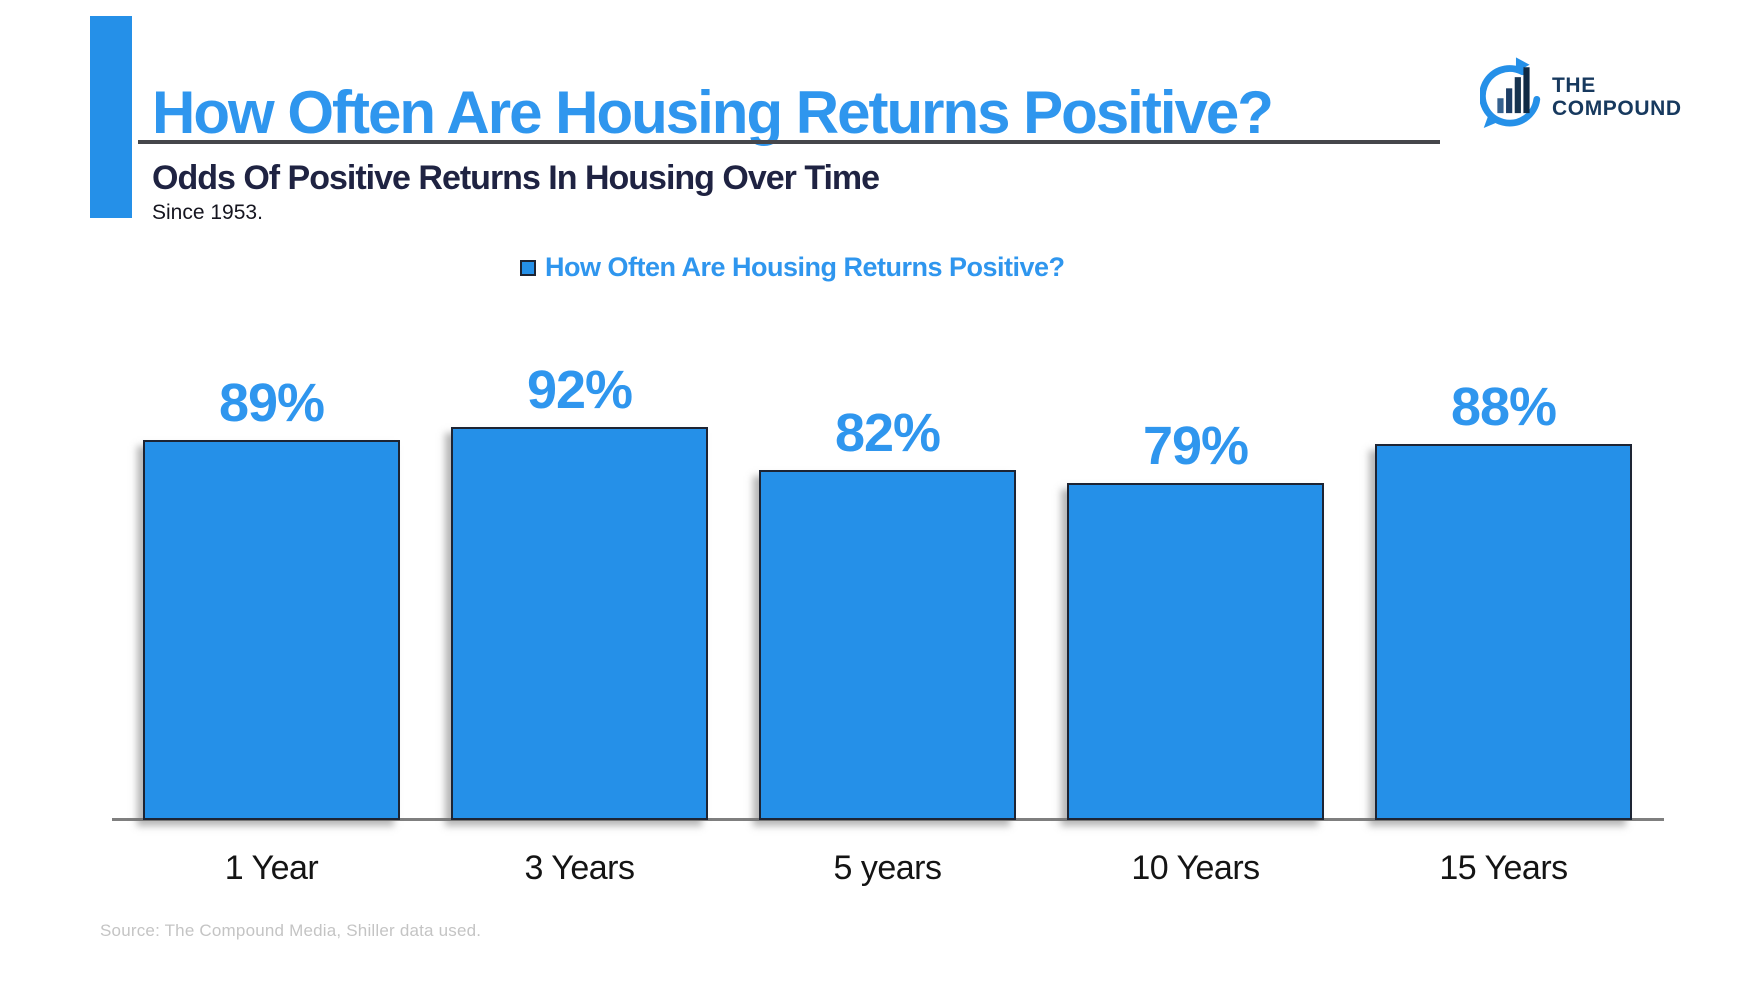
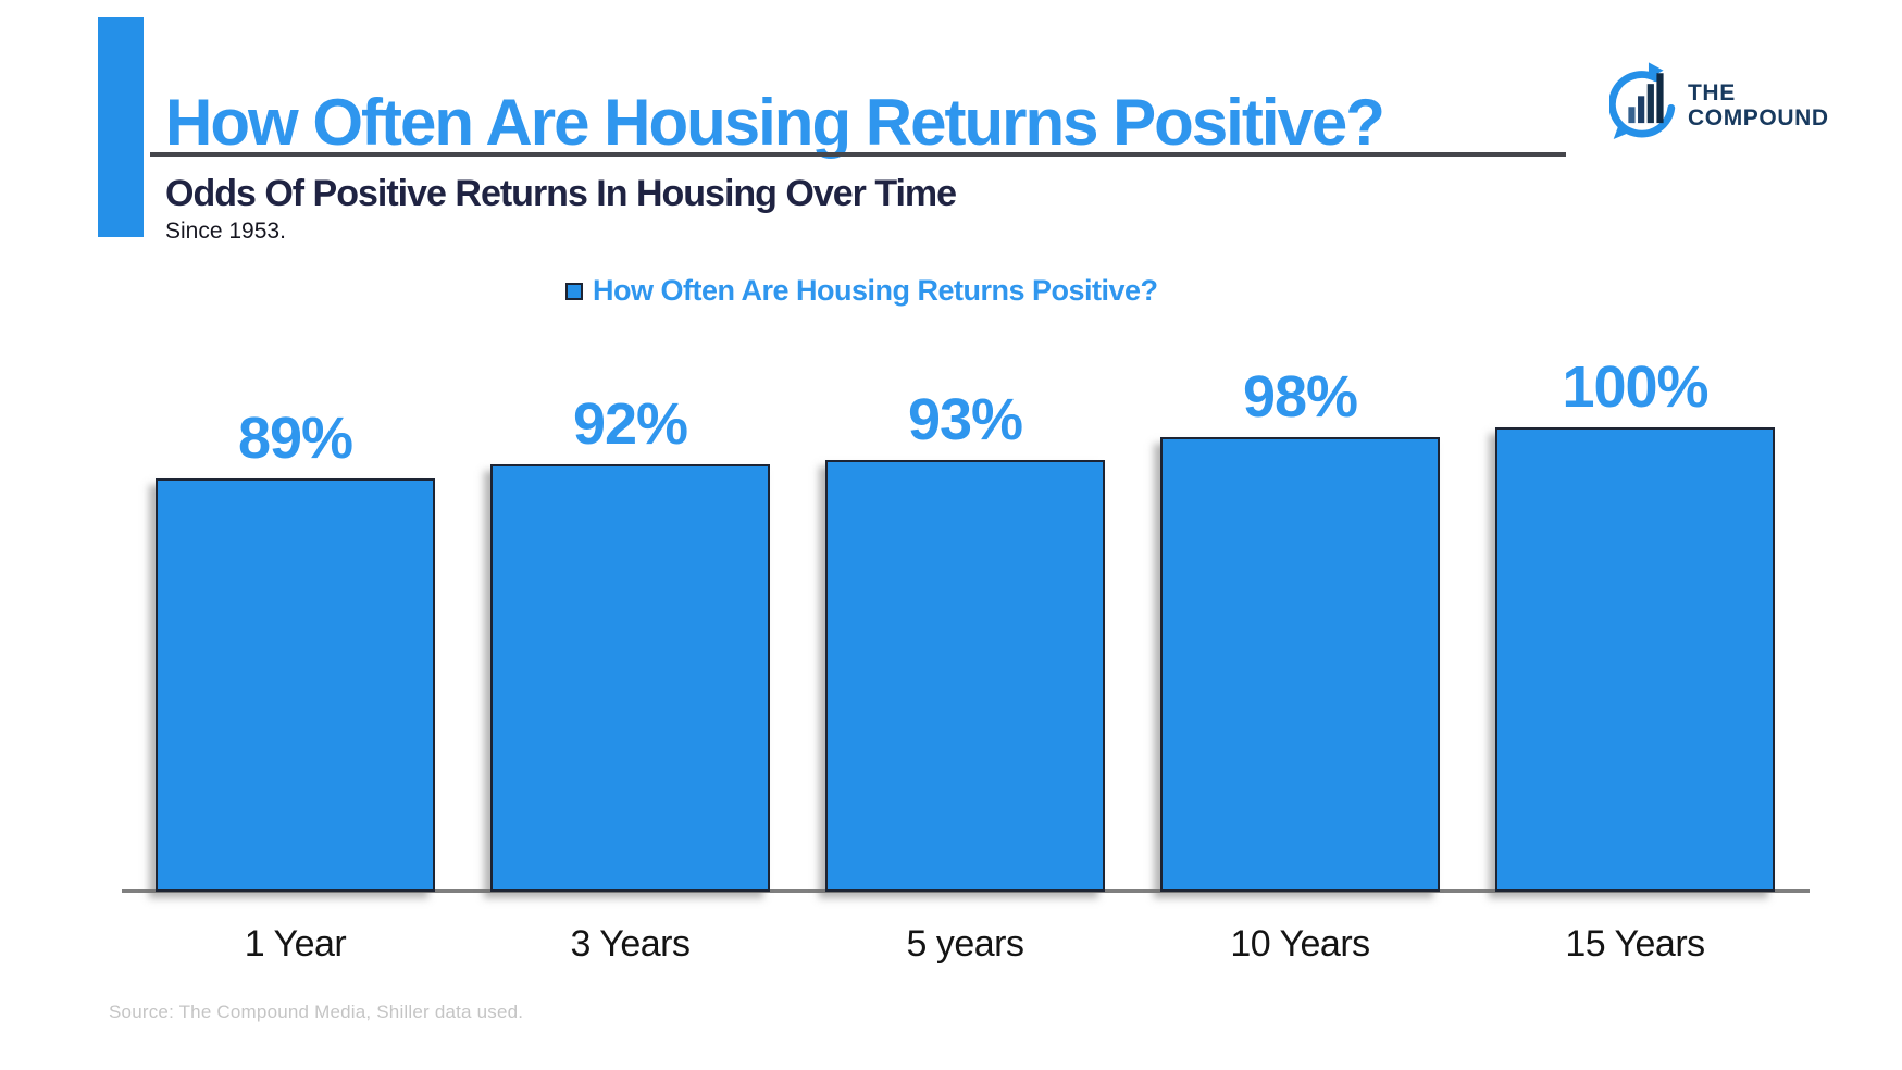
5 years: 82% -> 93%
10 Years: 79% -> 98%
15 Years: 88% -> 100%
